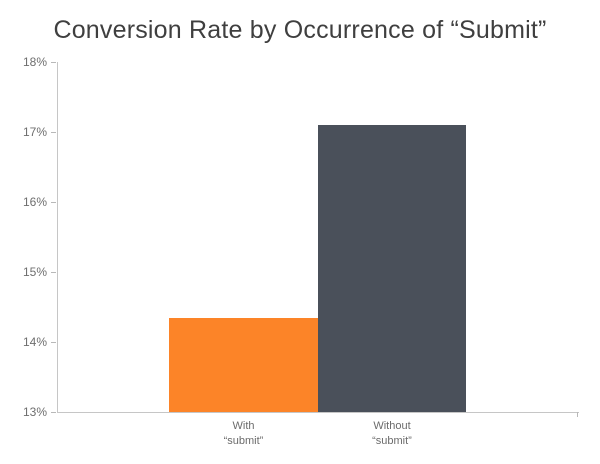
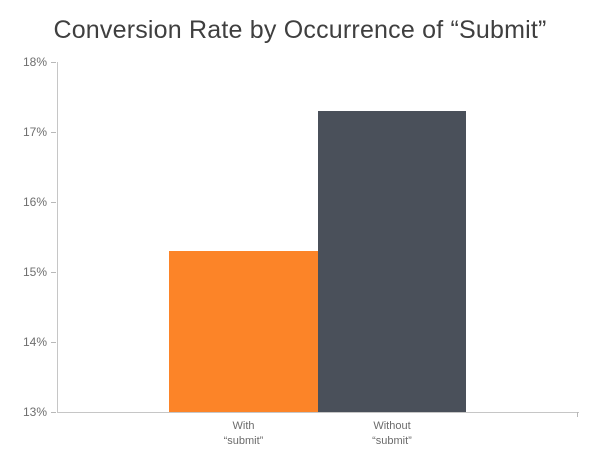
With “submit”: 14.3% -> 15.3%
Without “submit”: 17.1% -> 17.3%
